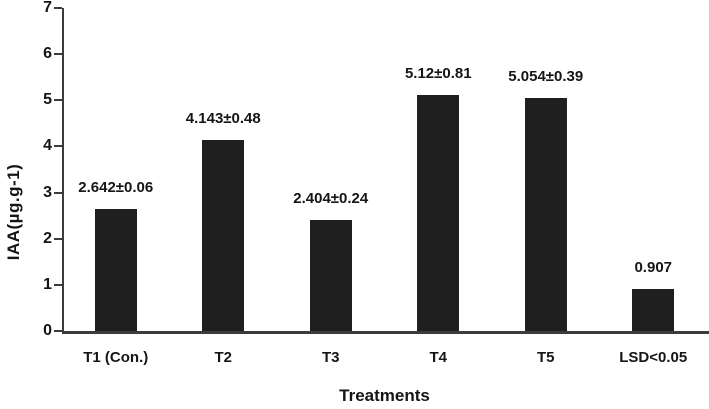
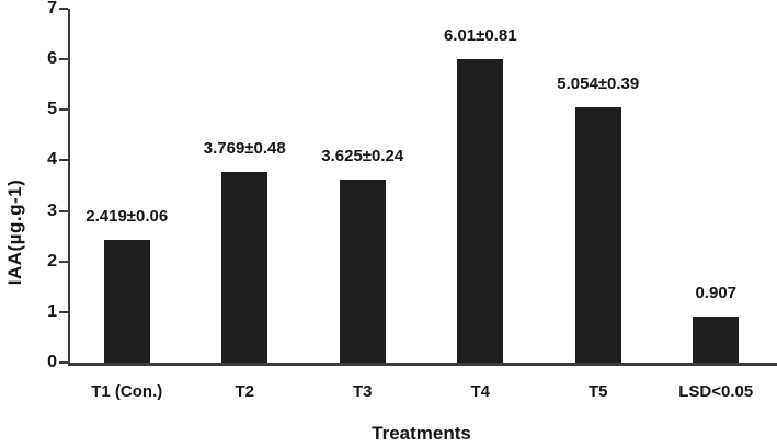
T1 (Con.): 2.642 -> 2.419
T2: 4.143 -> 3.769
T3: 2.404 -> 3.625
T4: 5.12 -> 6.01
